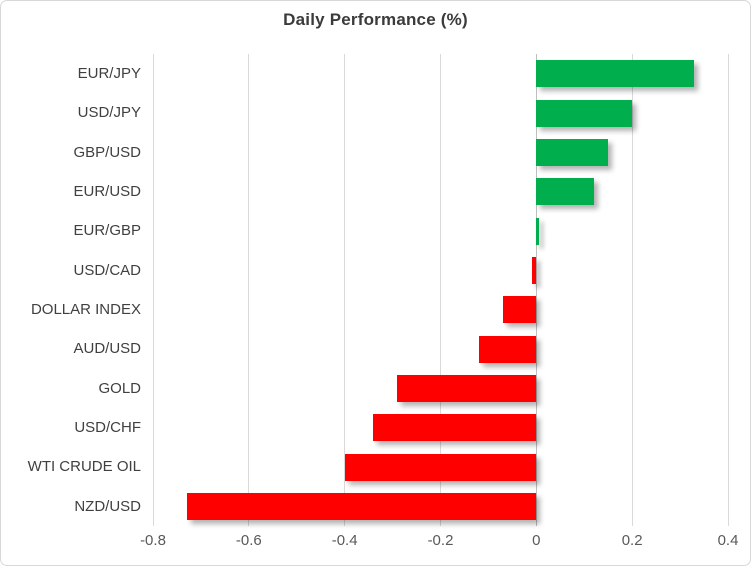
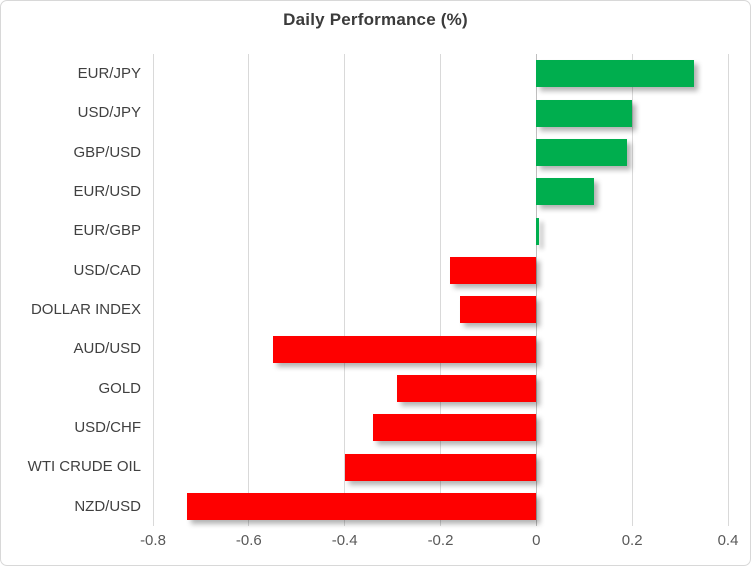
GBP/USD: 0.15 -> 0.19
USD/CAD: -0.01 -> -0.18
DOLLAR INDEX: -0.07 -> -0.16
AUD/USD: -0.12 -> -0.55
